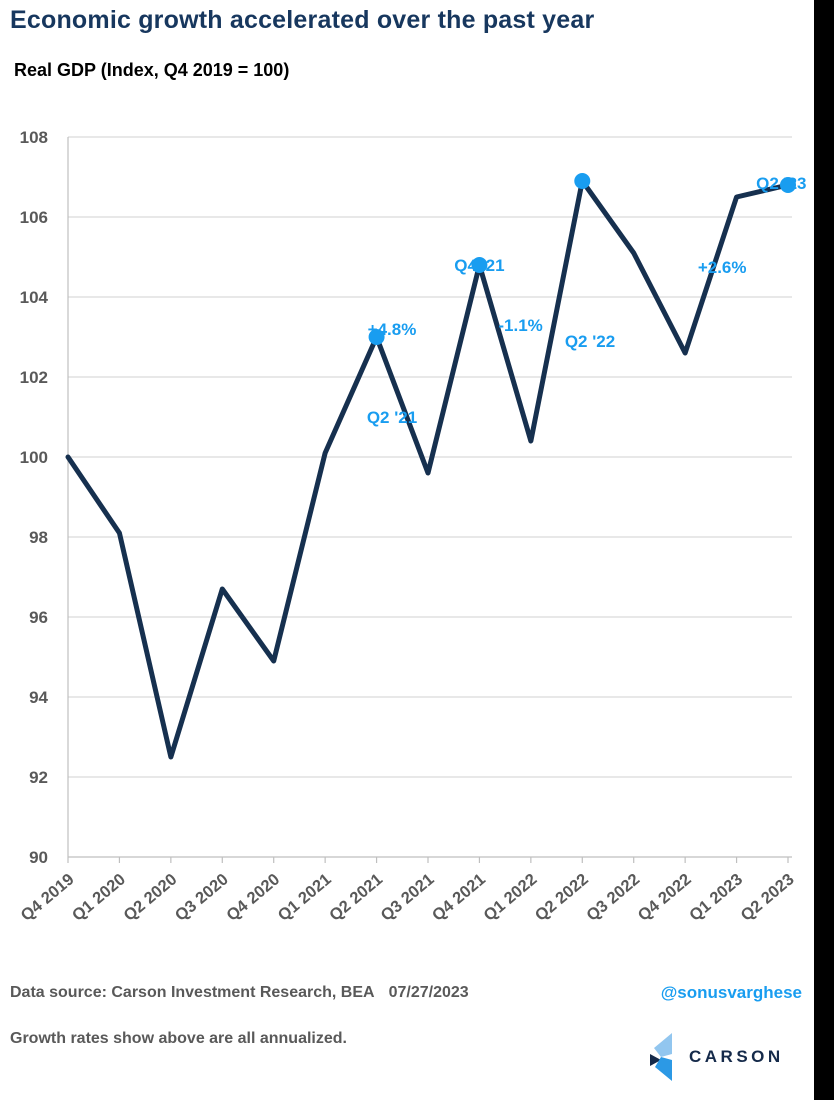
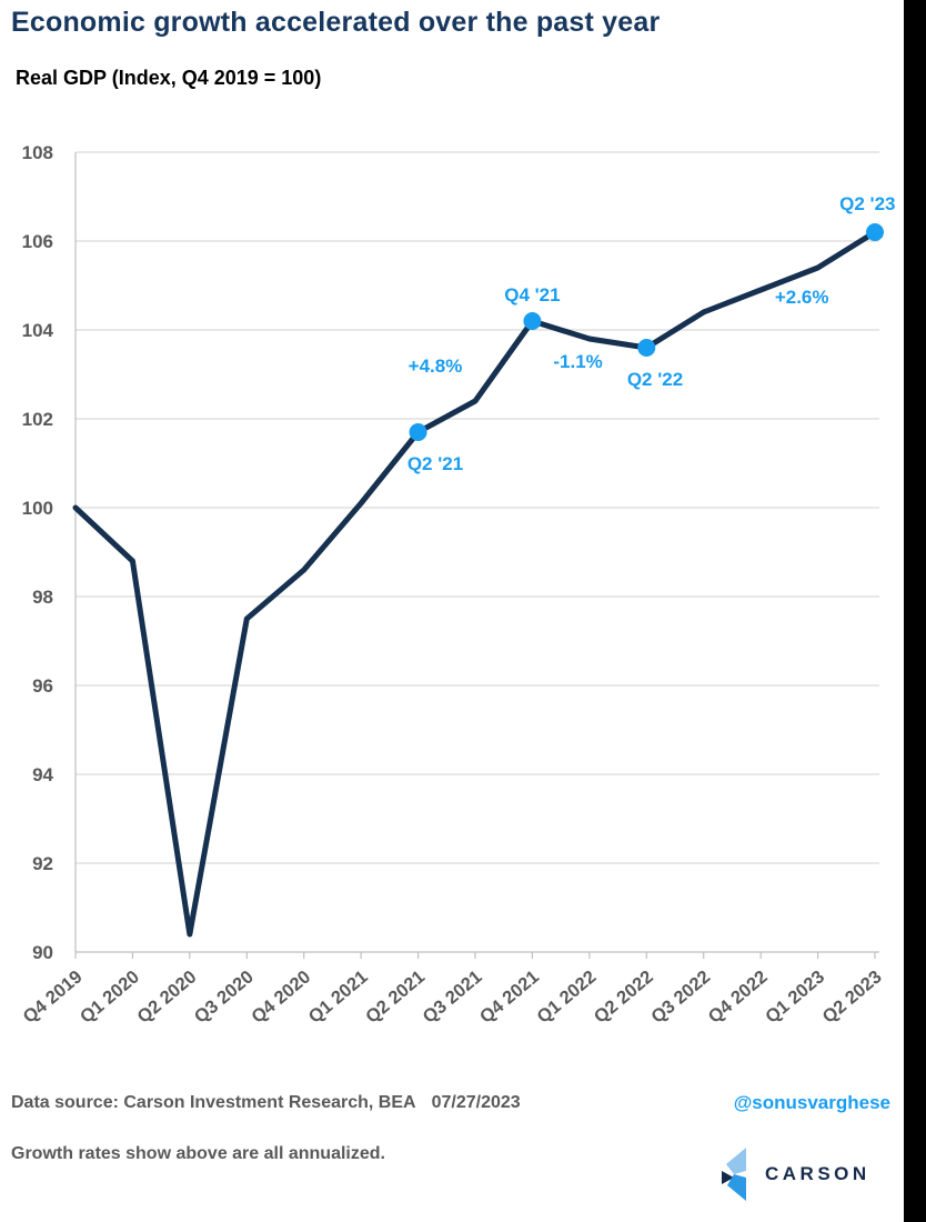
Q1 2020: 98.1 -> 98.8
Q2 2020: 92.5 -> 90.4
Q3 2020: 96.7 -> 97.5
Q4 2020: 94.9 -> 98.6
Q2 2021: 103.0 -> 101.7
Q3 2021: 99.6 -> 102.4
Q4 2021: 104.8 -> 104.2
Q1 2022: 100.4 -> 103.8
Q2 2022: 106.9 -> 103.6
Q3 2022: 105.1 -> 104.4
Q4 2022: 102.6 -> 104.9
Q1 2023: 106.5 -> 105.4
Q2 2023: 106.8 -> 106.2
